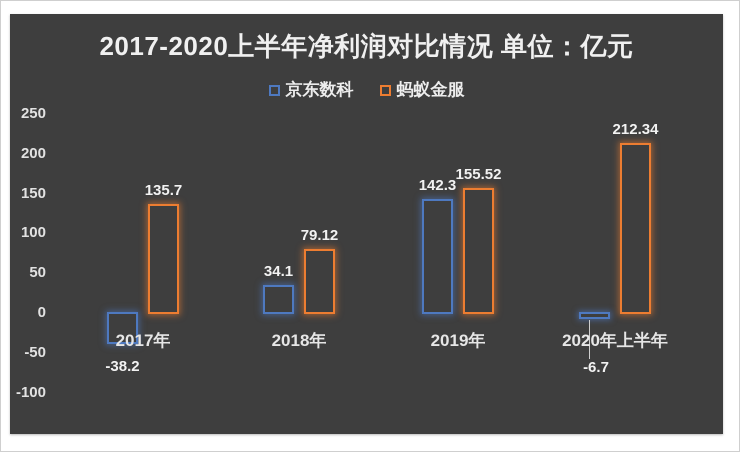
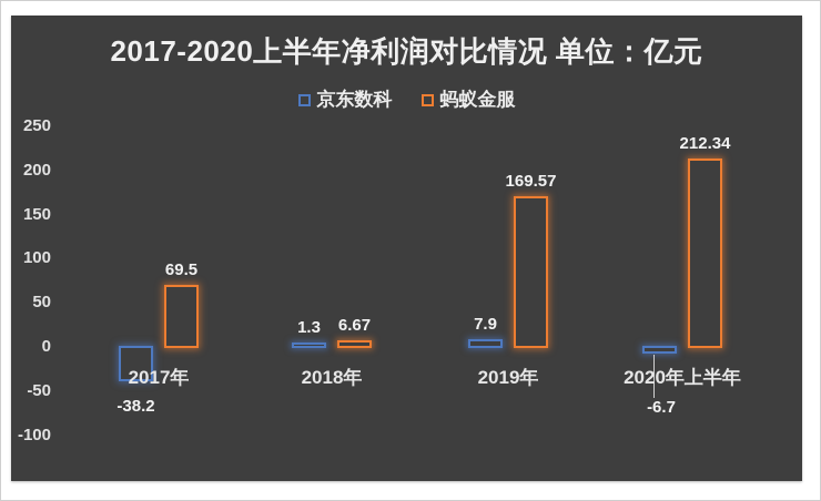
蚂蚁金服/2017年: 135.7 -> 69.5
京东数科/2018年: 34.1 -> 1.3
蚂蚁金服/2018年: 79.12 -> 6.67
京东数科/2019年: 142.3 -> 7.9
蚂蚁金服/2019年: 155.52 -> 169.57
